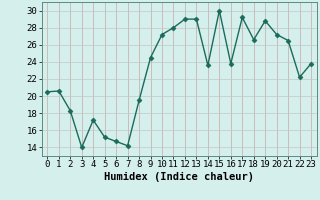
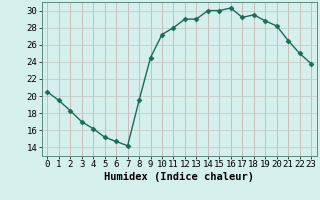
1: 20.6 -> 19.5
3: 14.0 -> 17.0
4: 17.2 -> 16.2
14: 23.6 -> 30.0
16: 23.8 -> 30.3
18: 26.6 -> 29.5
20: 27.2 -> 28.2
22: 22.2 -> 25.0
